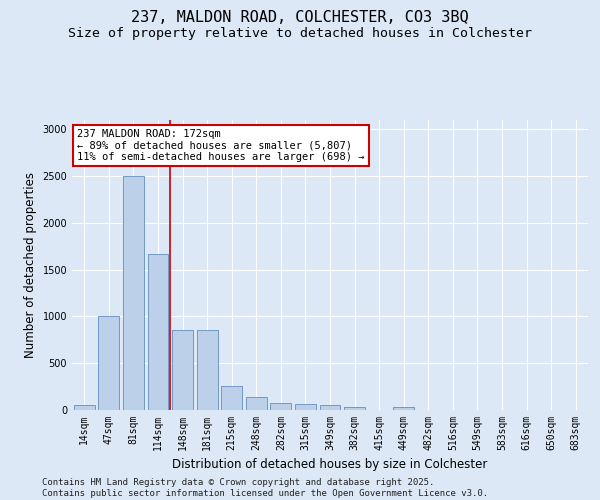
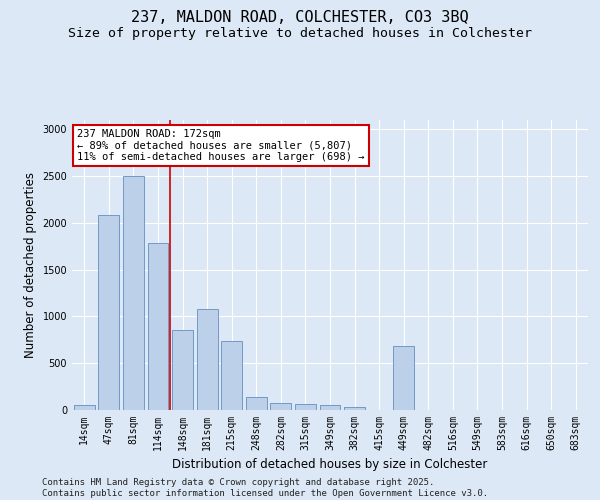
47sqm: 1000 -> 2080
114sqm: 1670 -> 1780
181sqm: 850 -> 1080
215sqm: 260 -> 740
449sqm: 30 -> 680
